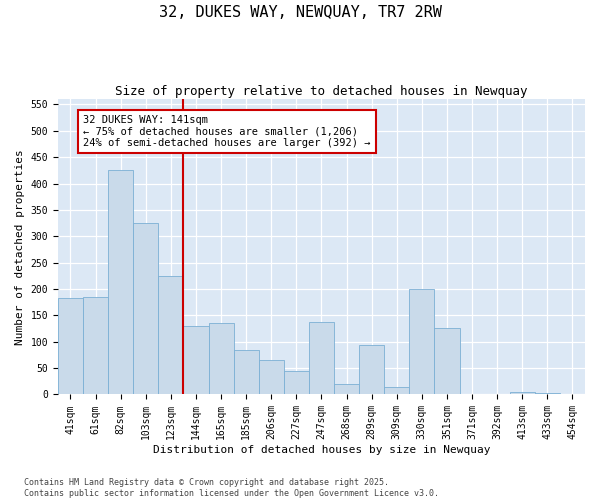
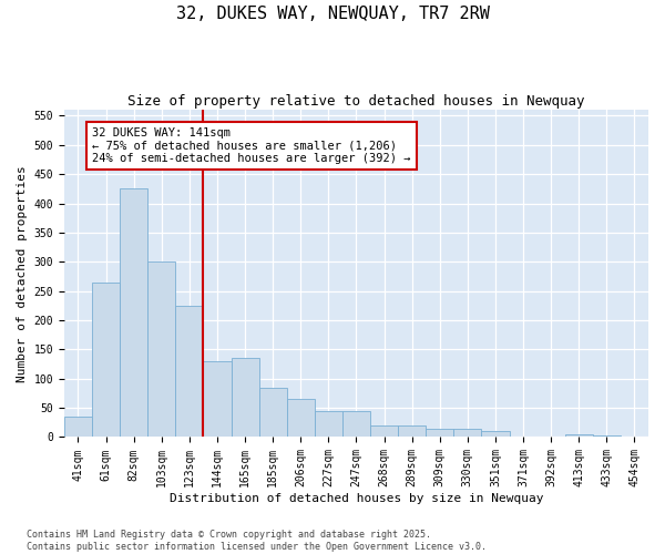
41sqm: 182 -> 35
61sqm: 184 -> 265
103sqm: 326 -> 300
247sqm: 138 -> 45
289sqm: 94 -> 20
330sqm: 200 -> 15
351sqm: 126 -> 10
